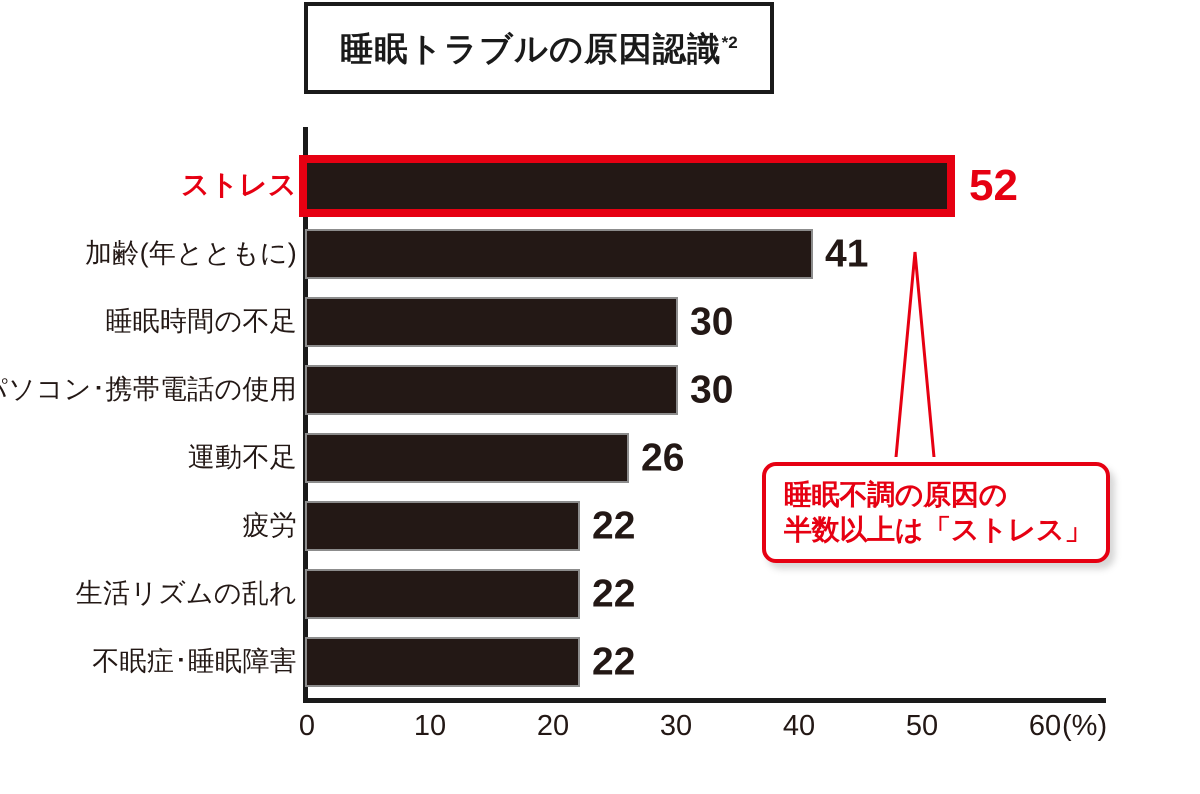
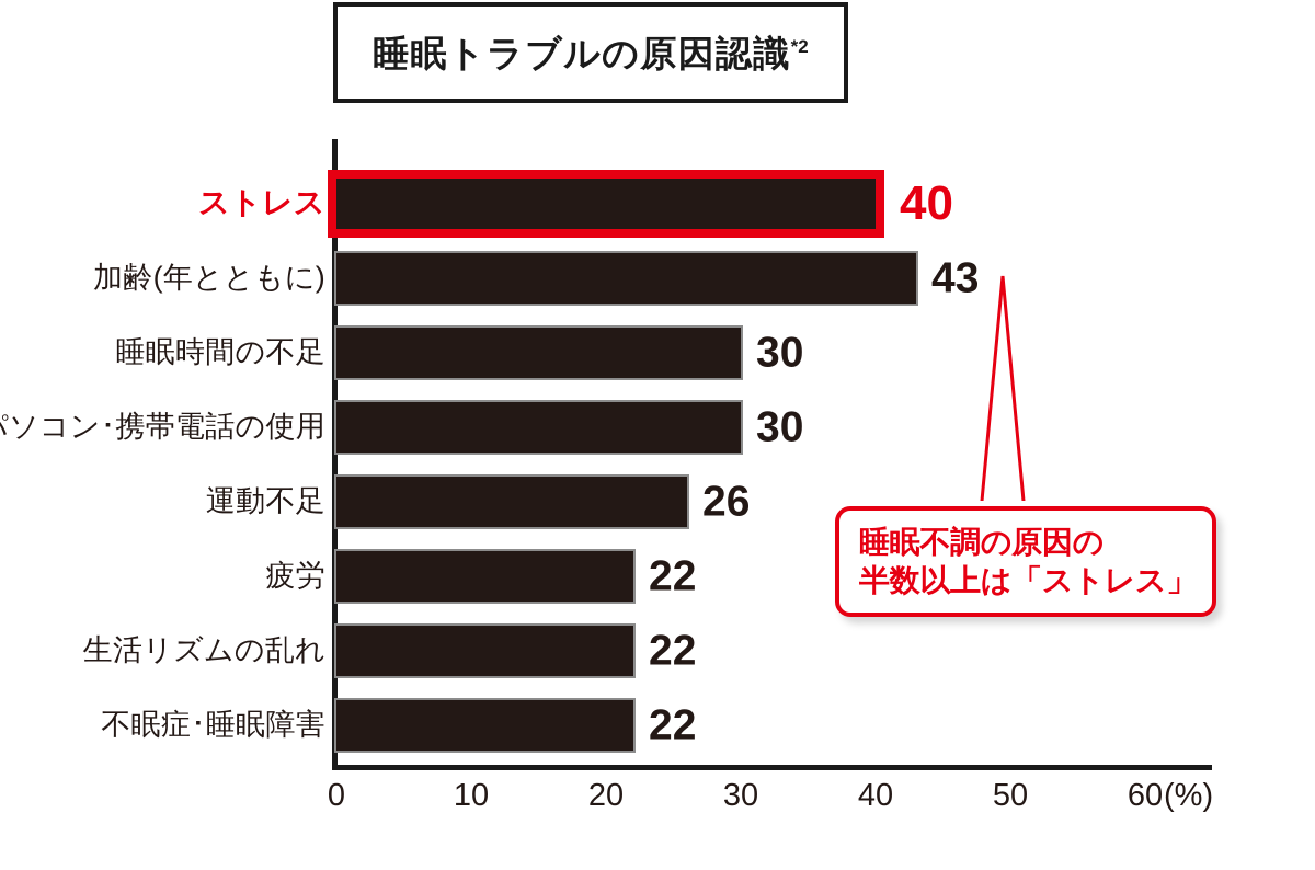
ストレス: 52 -> 40
加齢(年とともに): 41 -> 43
